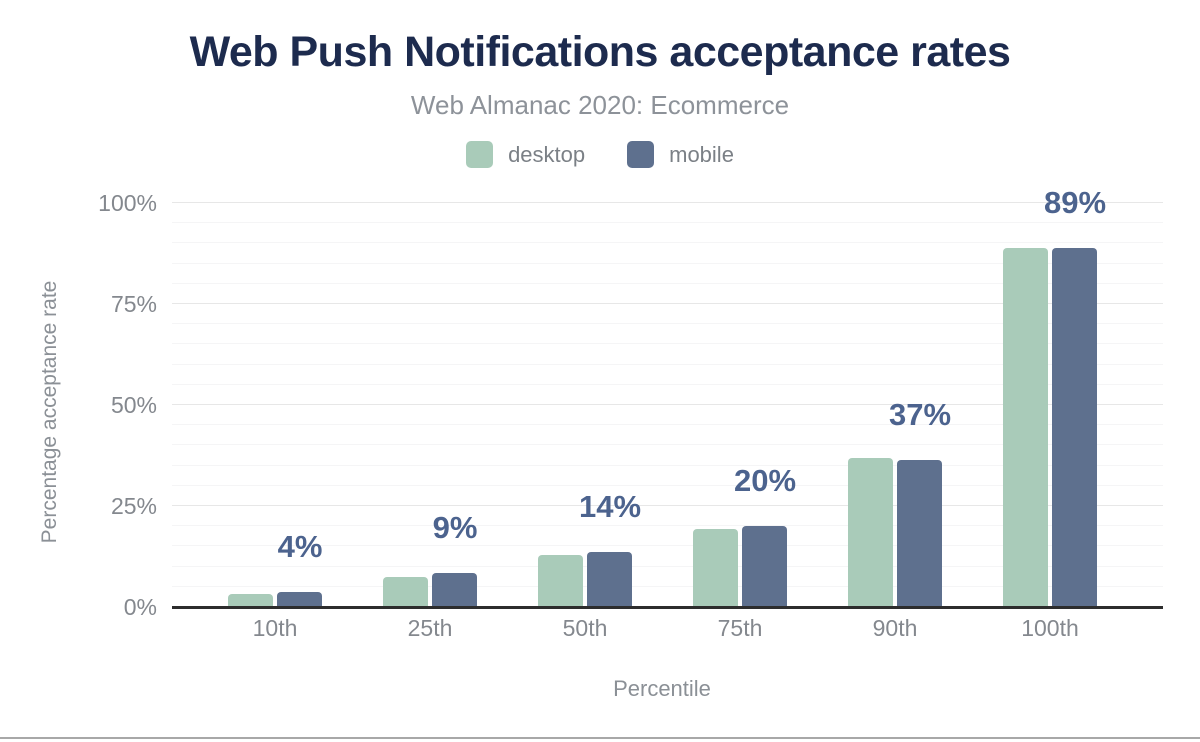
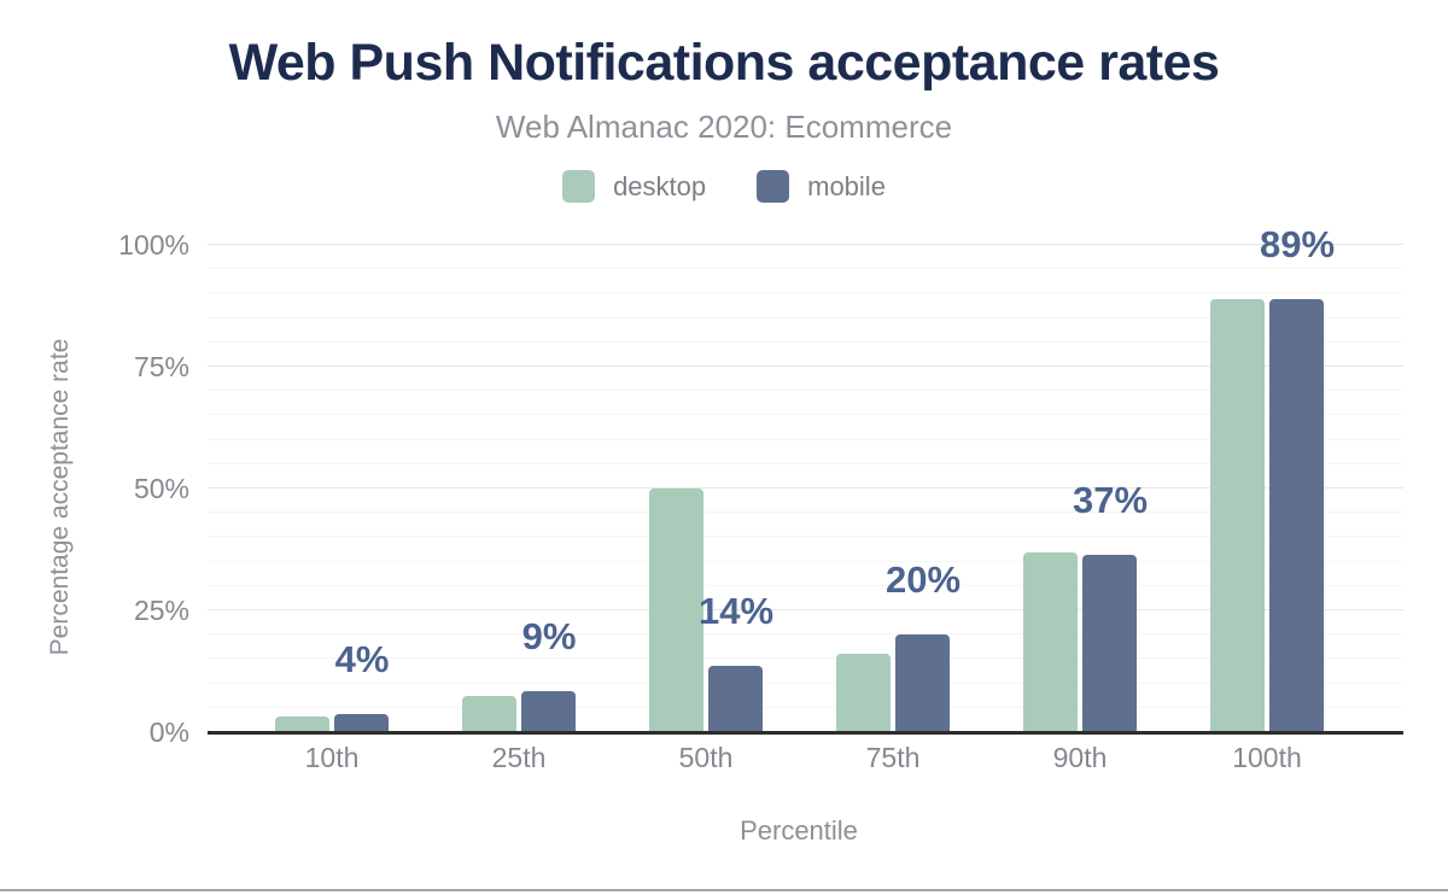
desktop/50th: 13% -> 50%
desktop/75th: 19% -> 16%
